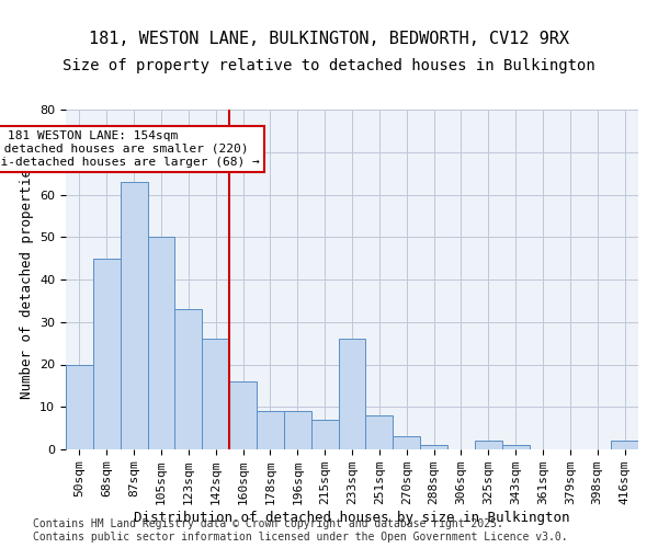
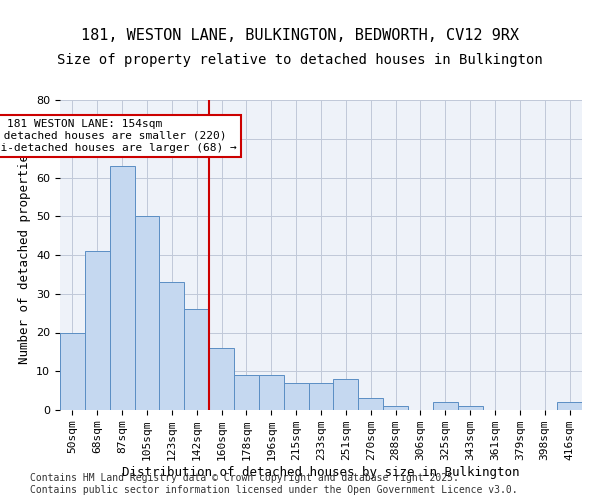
68sqm: 45 -> 41
233sqm: 26 -> 7
